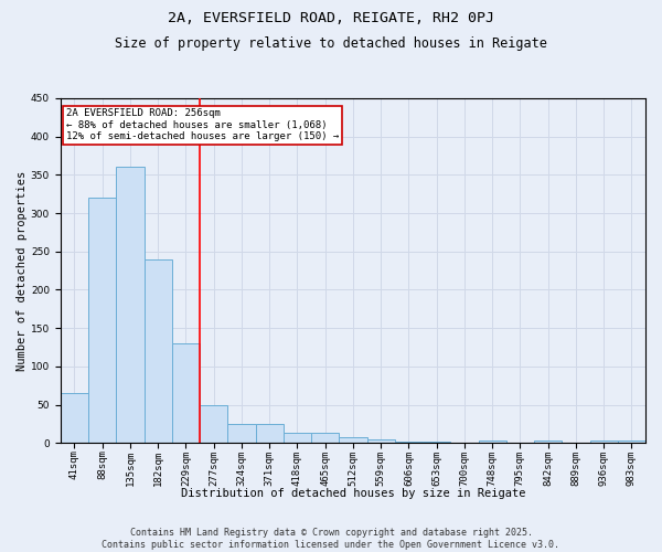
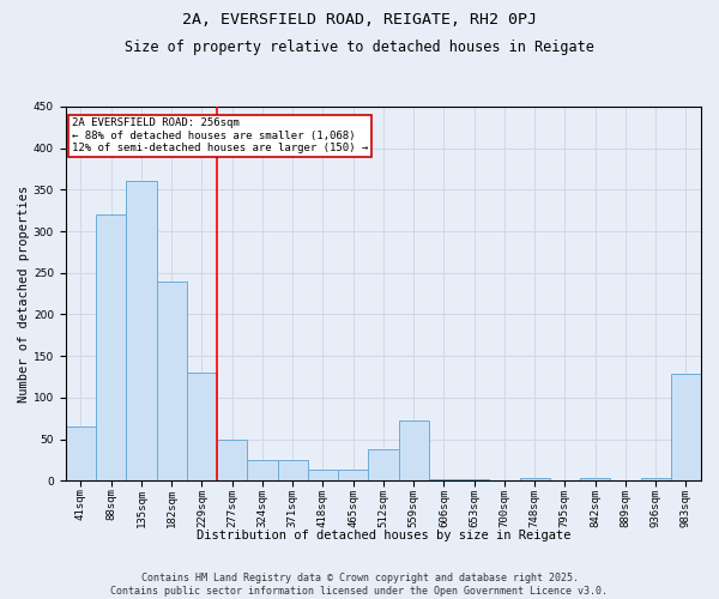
512sqm: 8 -> 38
559sqm: 5 -> 72
983sqm: 3 -> 128
